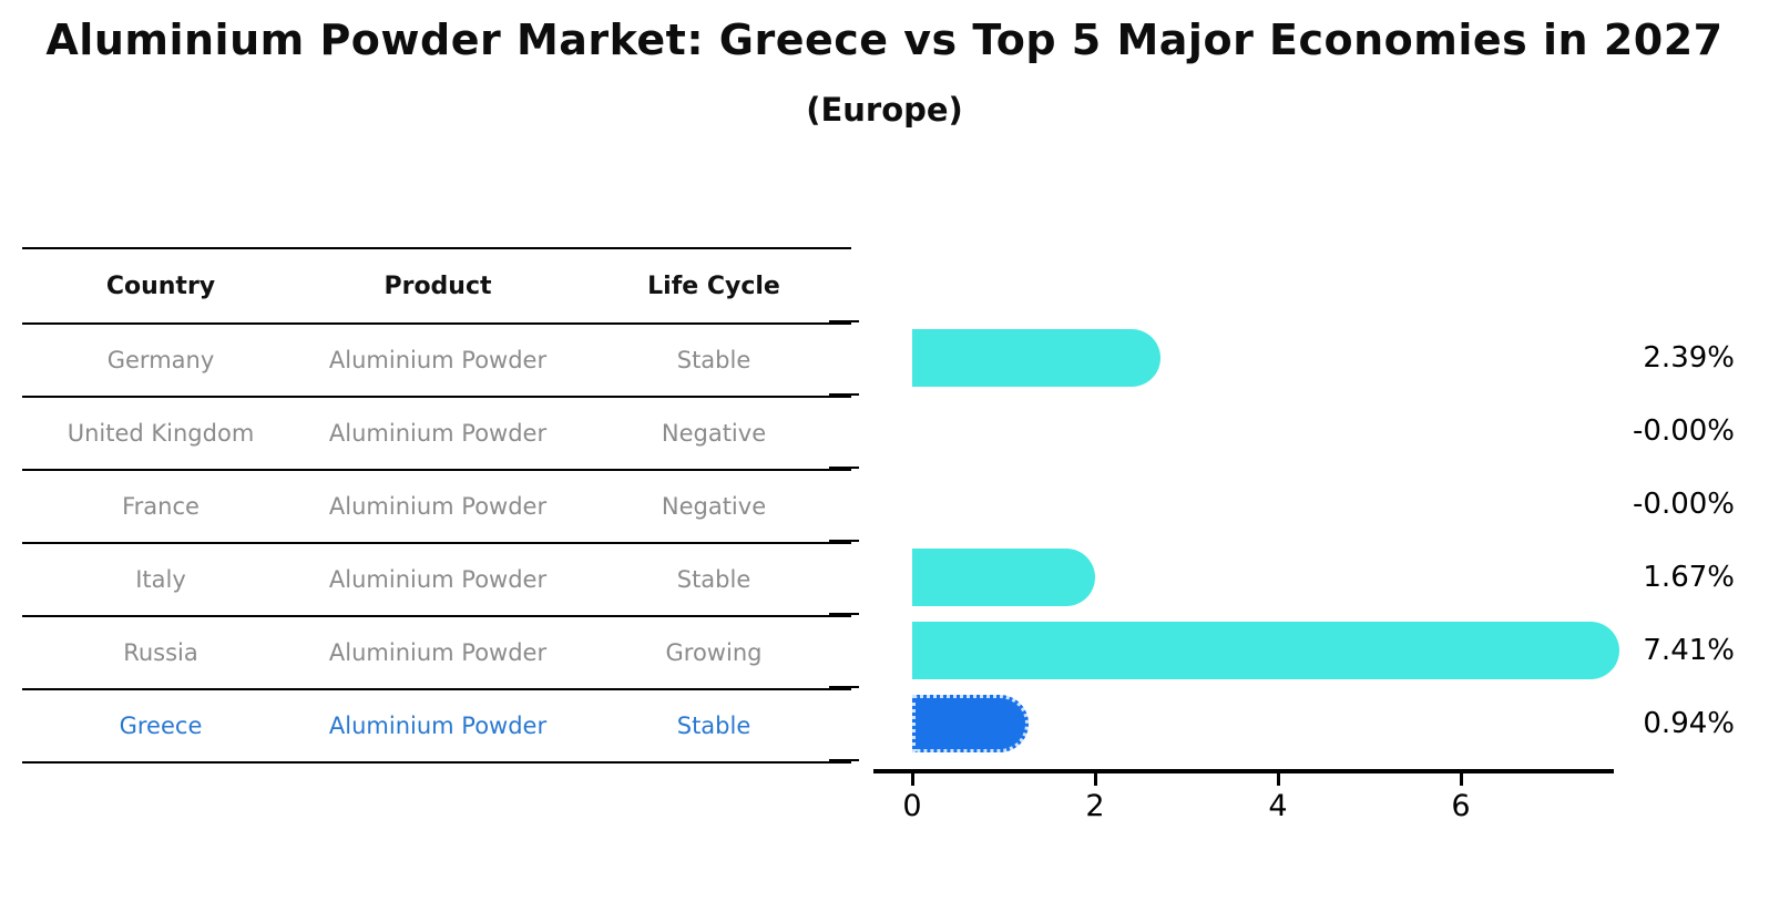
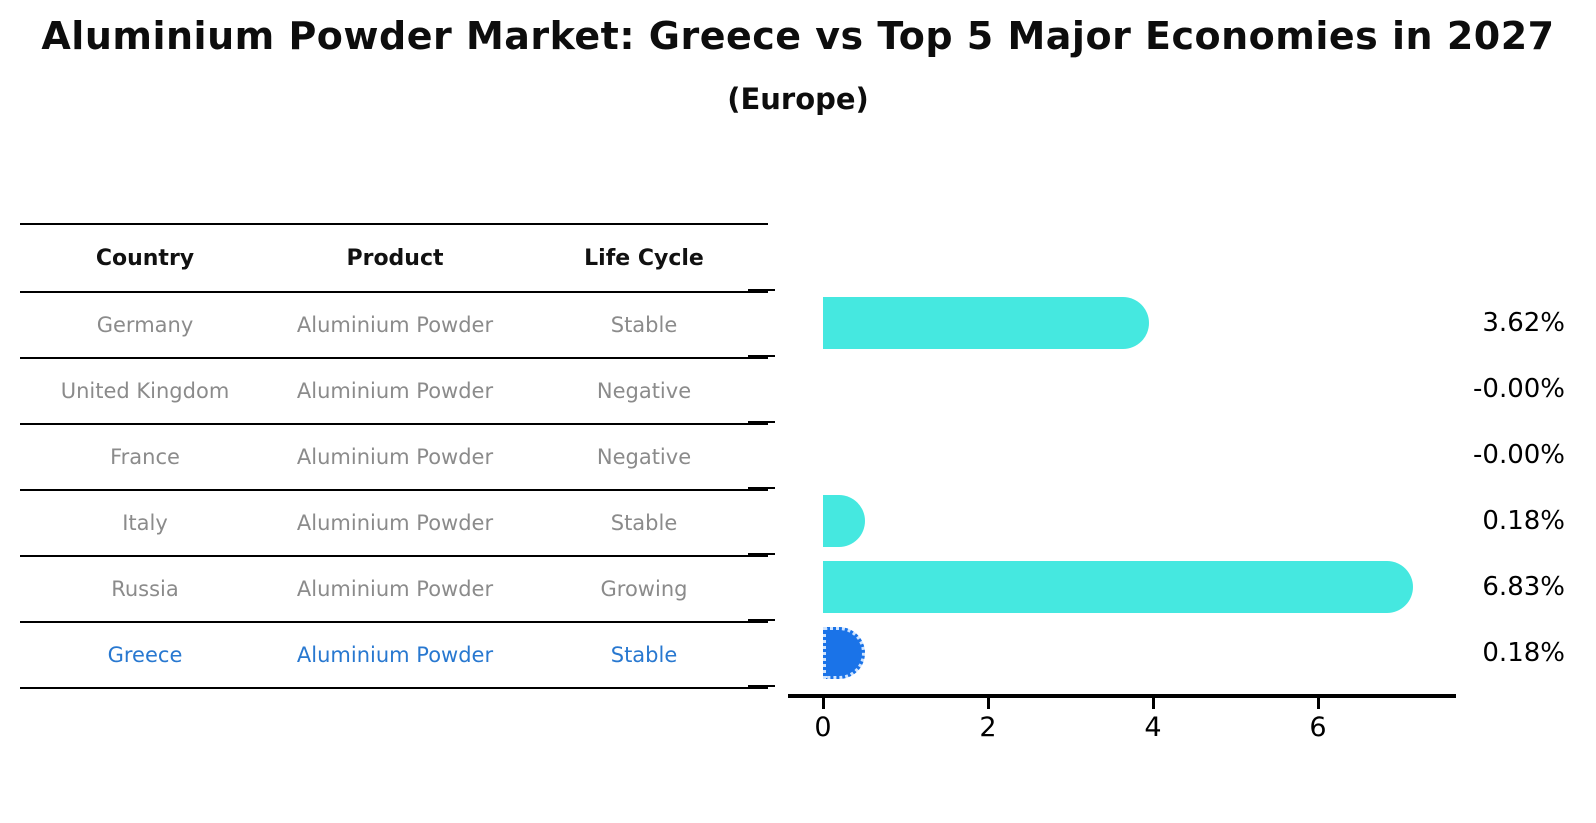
Germany: 2.39% -> 3.62%
Italy: 1.67% -> 0.18%
Russia: 7.41% -> 6.83%
Greece: 0.94% -> 0.18%
